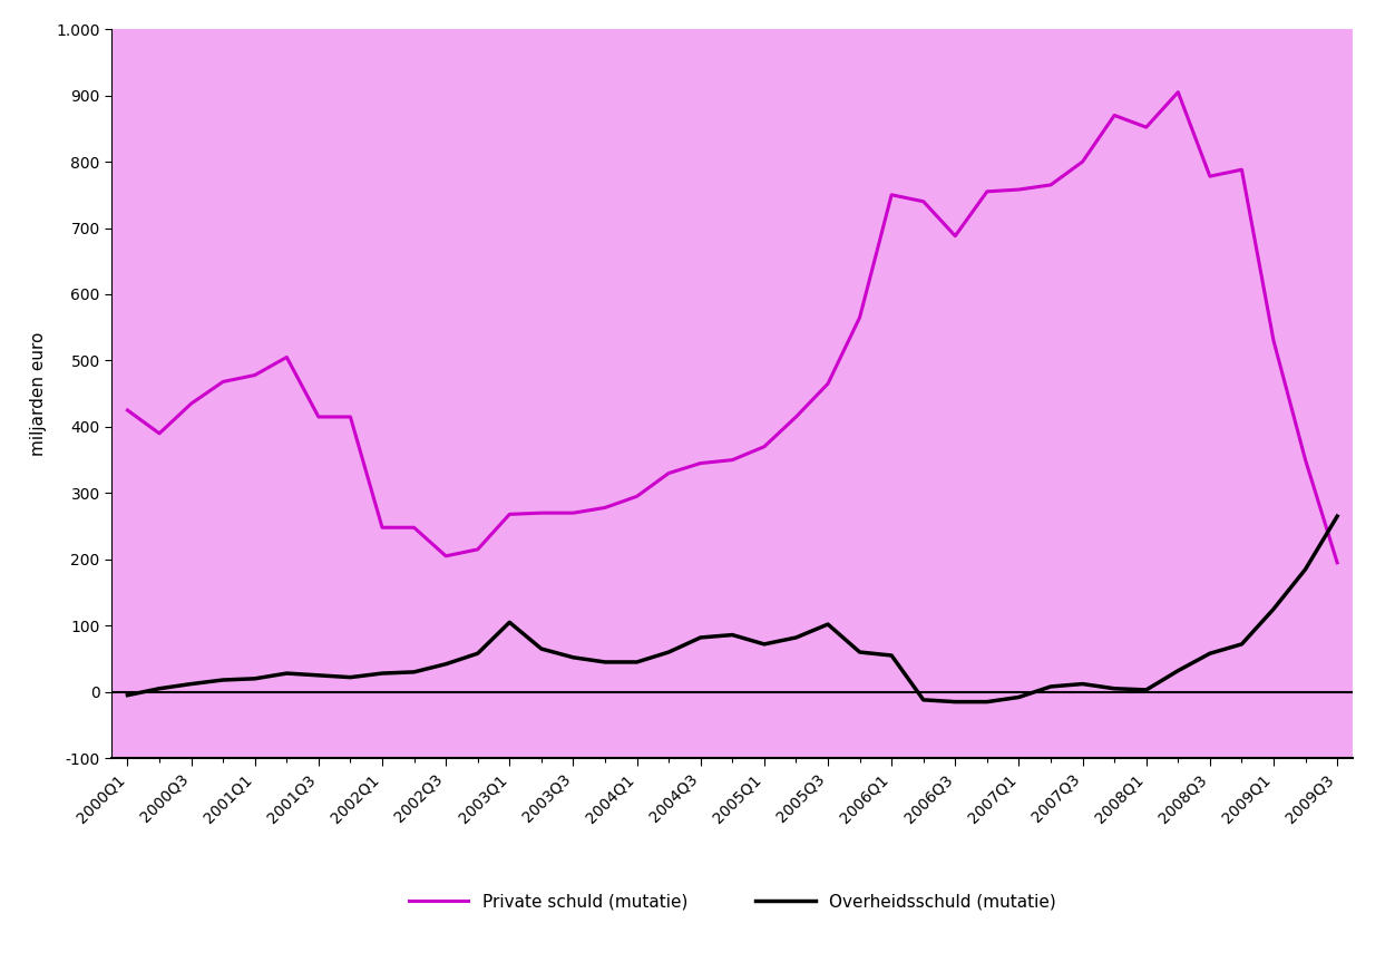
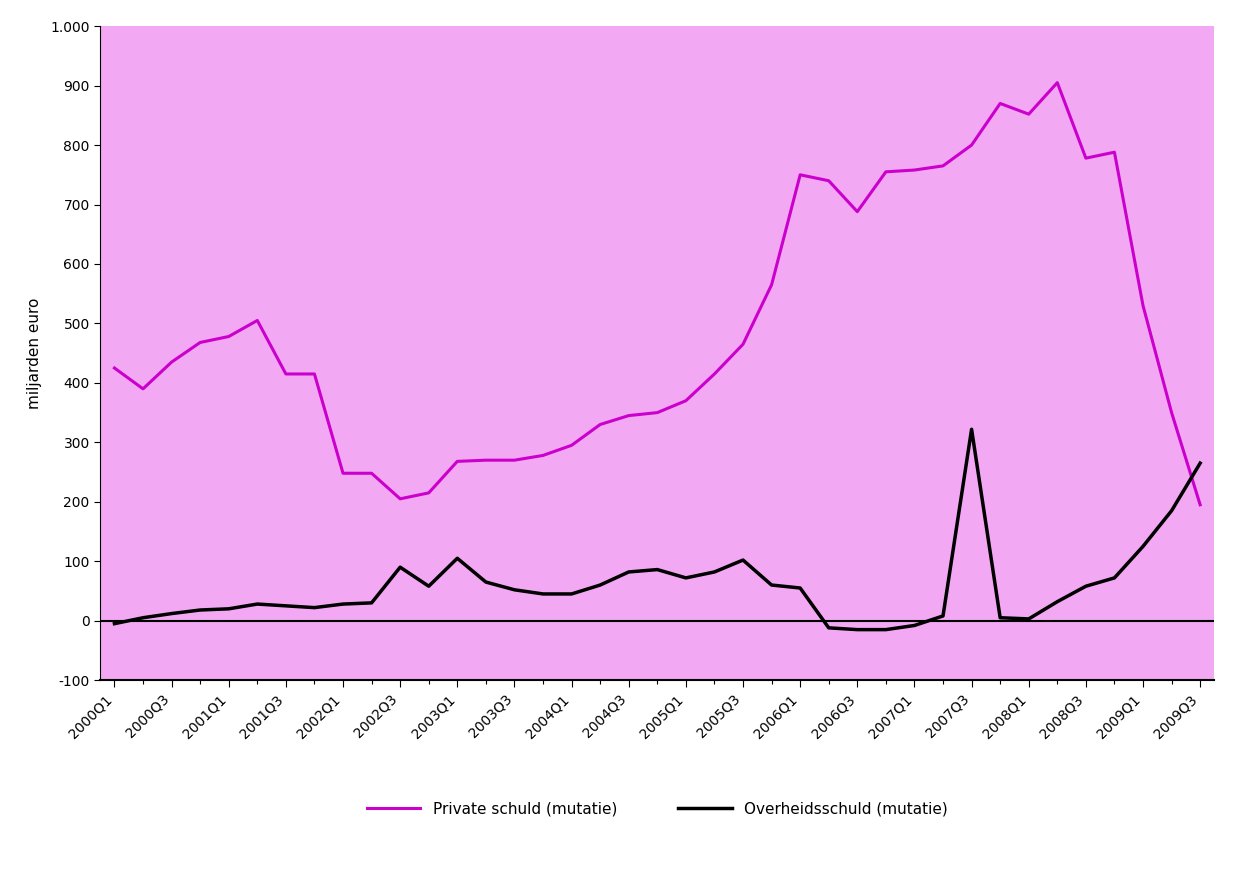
Overheidsschuld (mutatie)/2002Q3: 42 -> 90
Overheidsschuld (mutatie)/2007Q3: 12 -> 322
